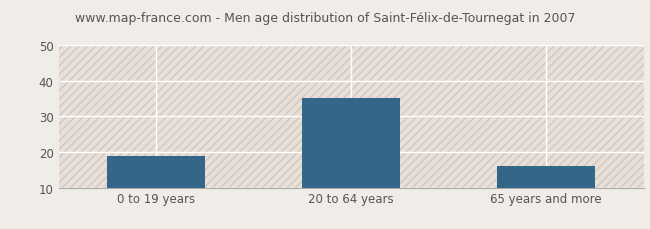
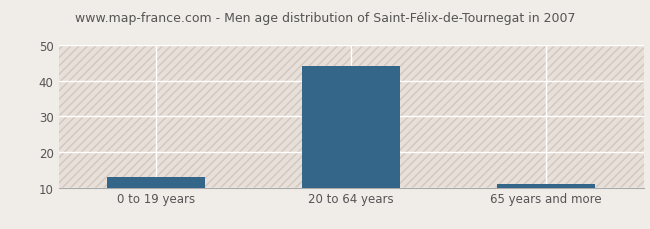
0 to 19 years: 19 -> 13
20 to 64 years: 35 -> 44
65 years and more: 16 -> 11
